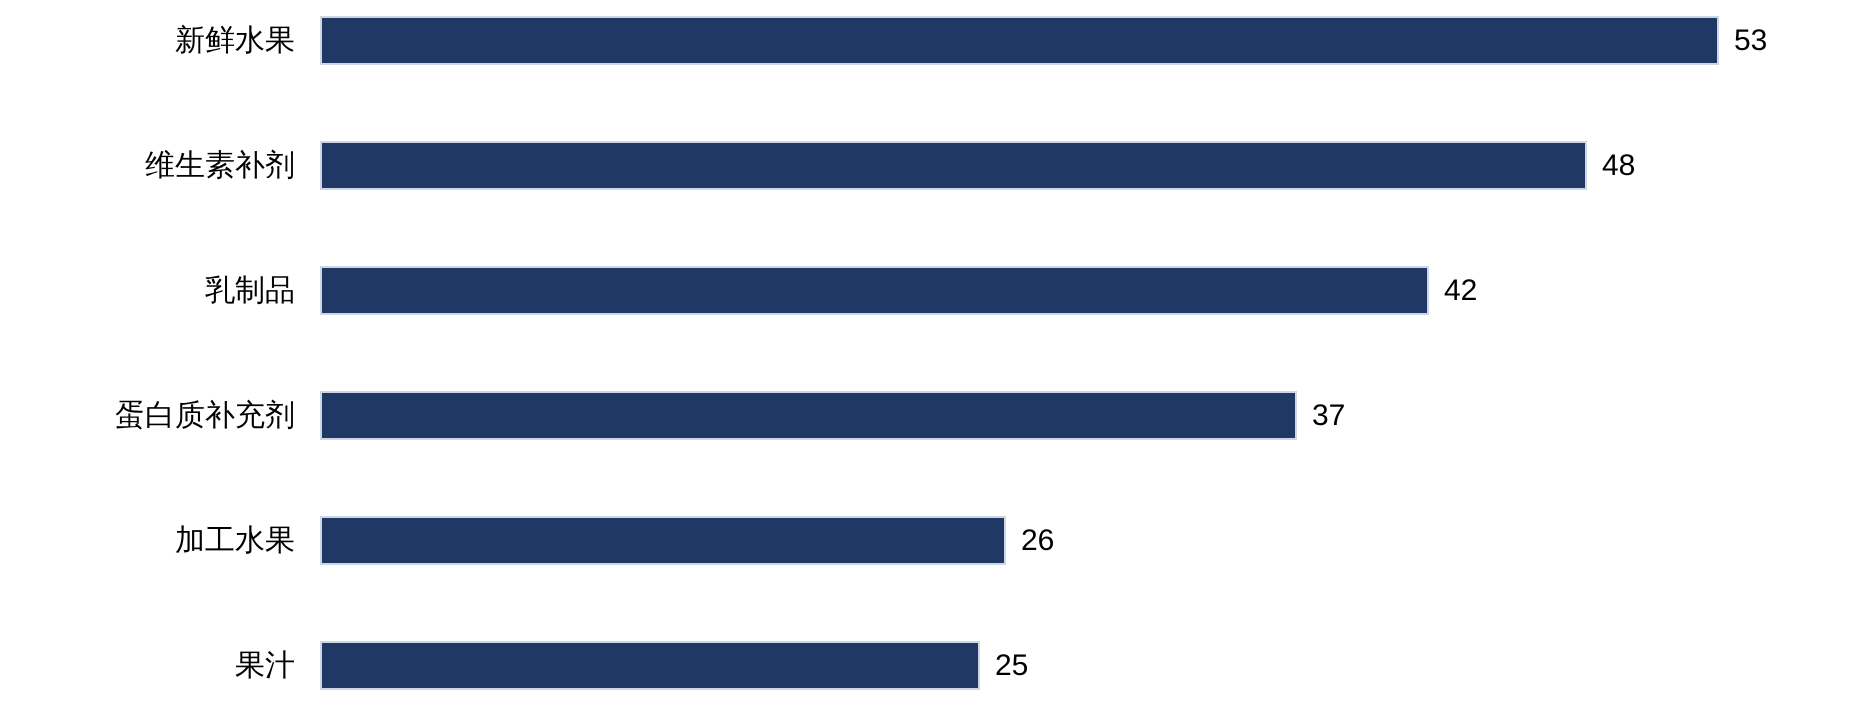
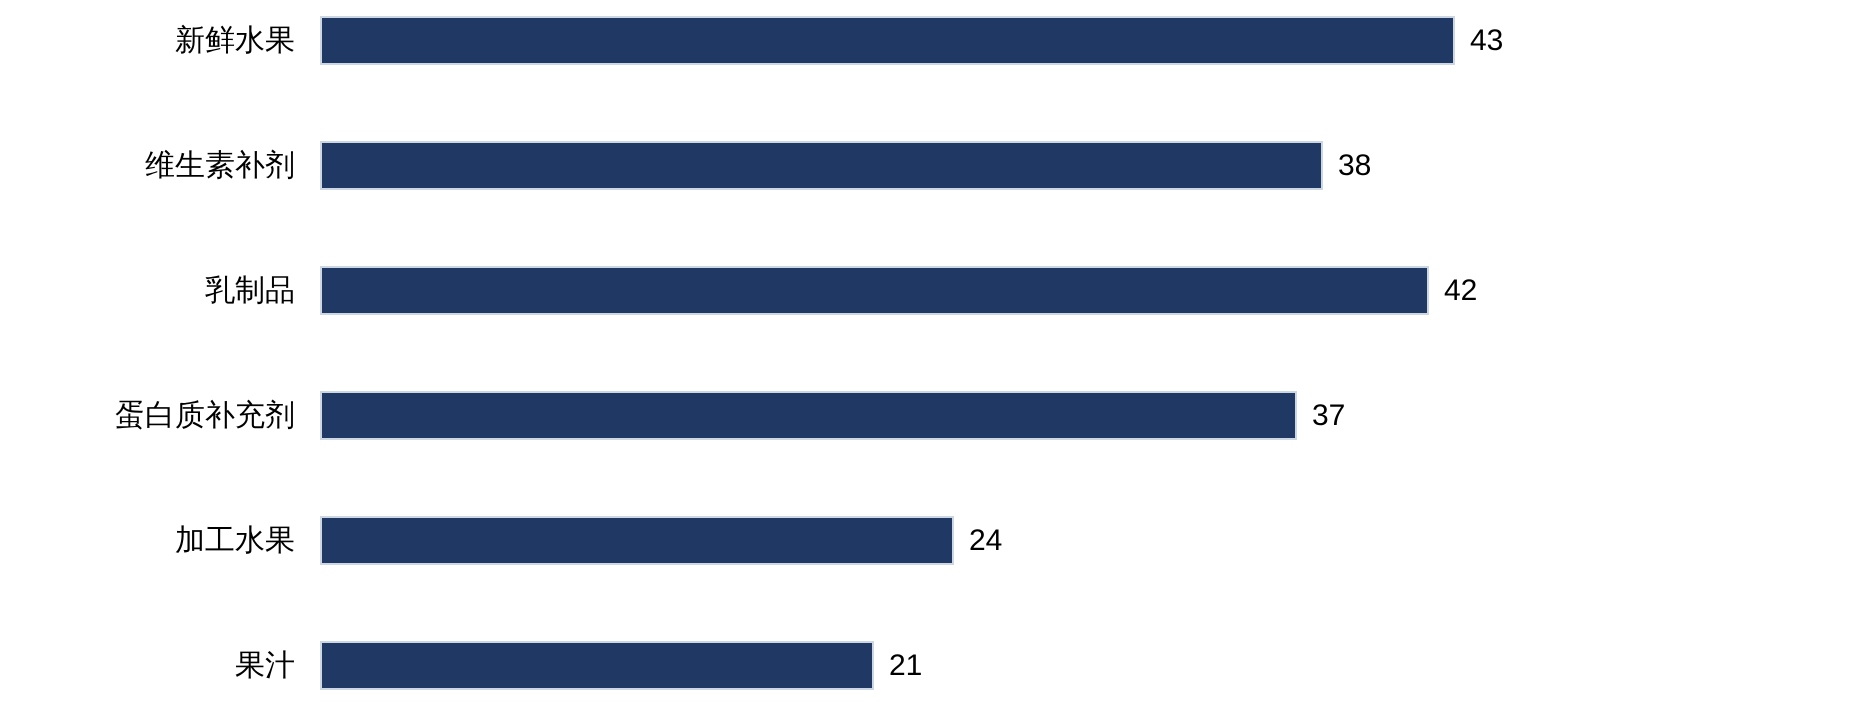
新鲜水果: 53 -> 43
维生素补剂: 48 -> 38
加工水果: 26 -> 24
果汁: 25 -> 21
